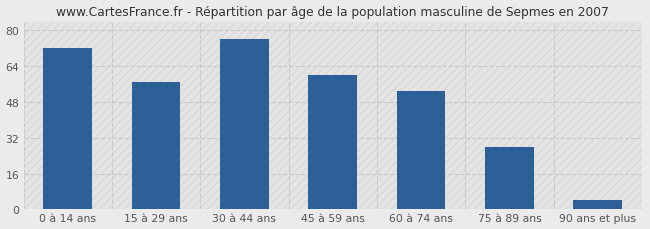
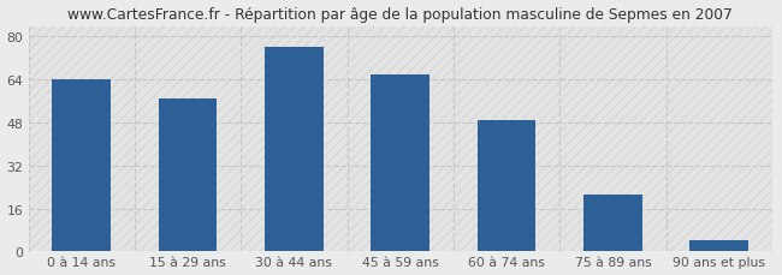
0 à 14 ans: 72 -> 64
45 à 59 ans: 60 -> 66
60 à 74 ans: 53 -> 49
75 à 89 ans: 28 -> 21
